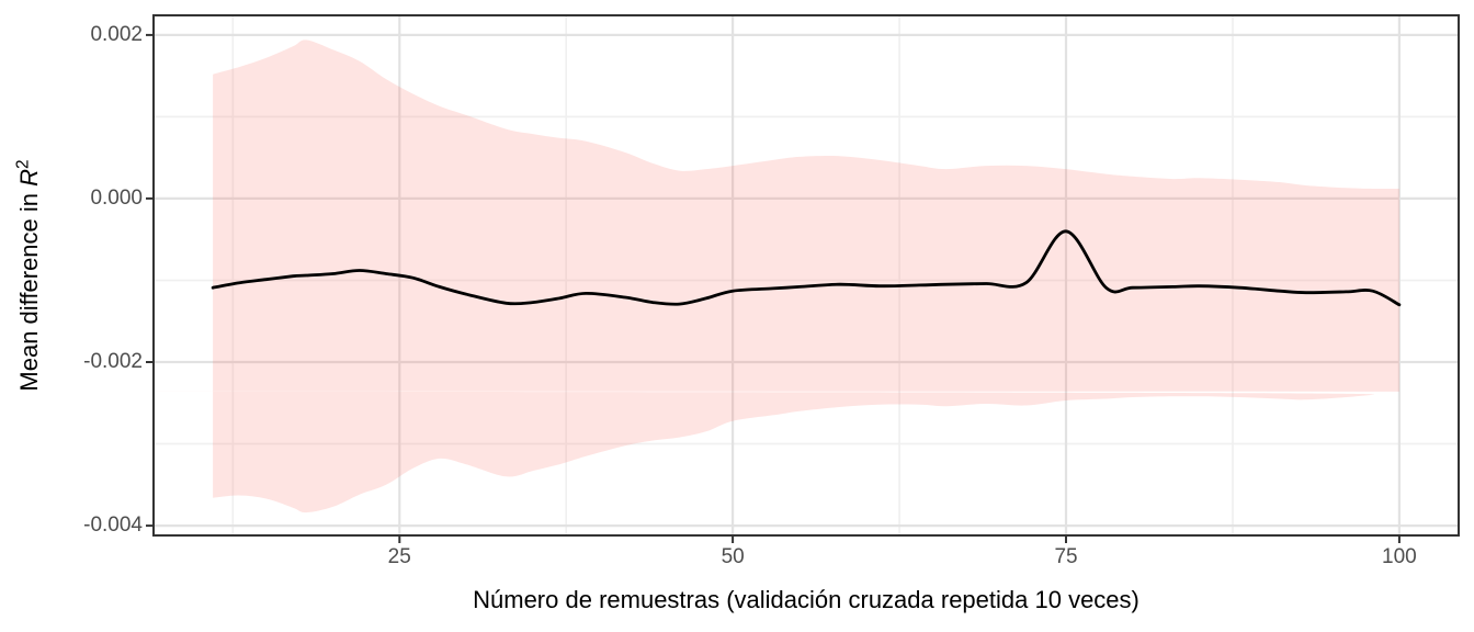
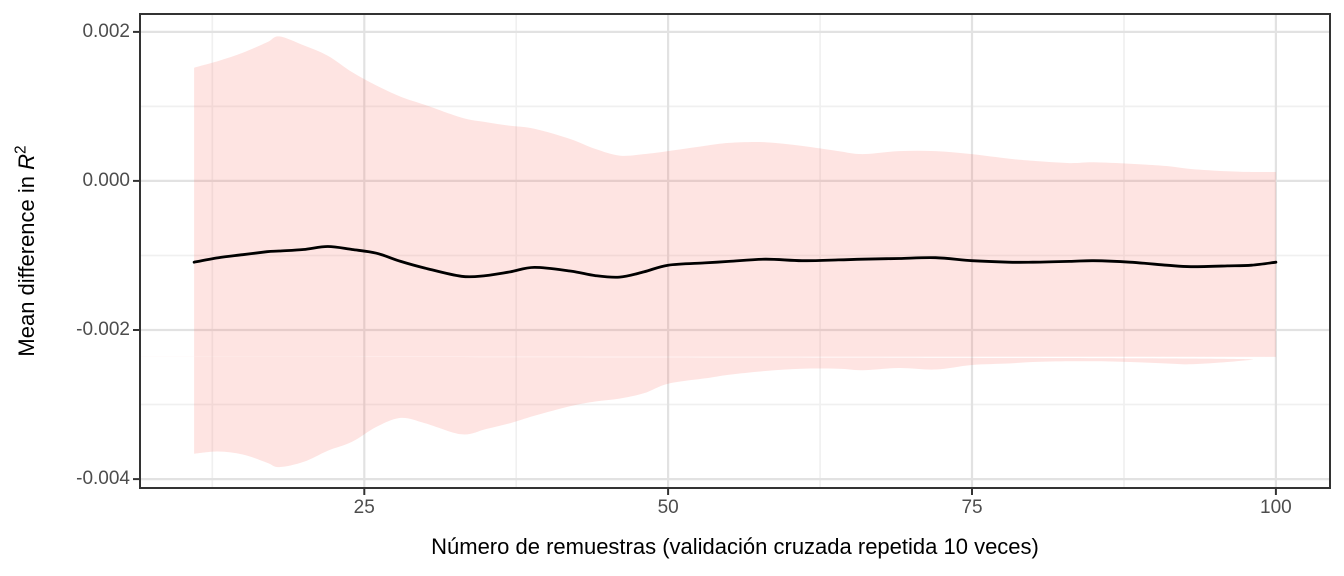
75: -0.0004 -> -0.0011
100: -0.0013 -> -0.0011
